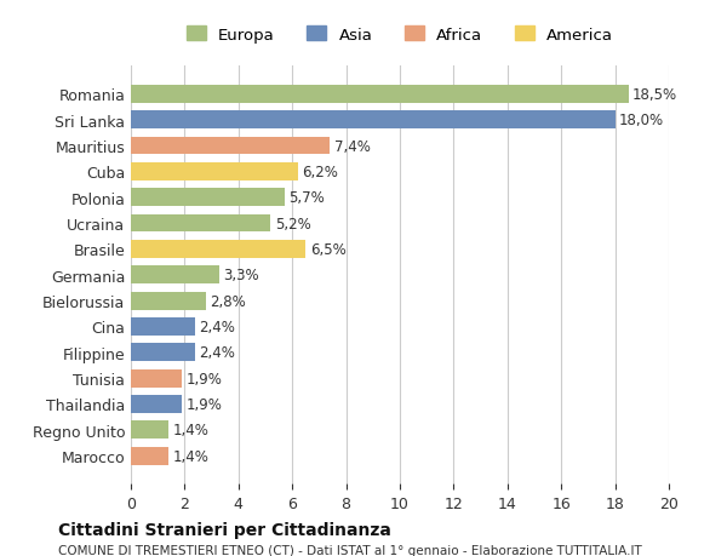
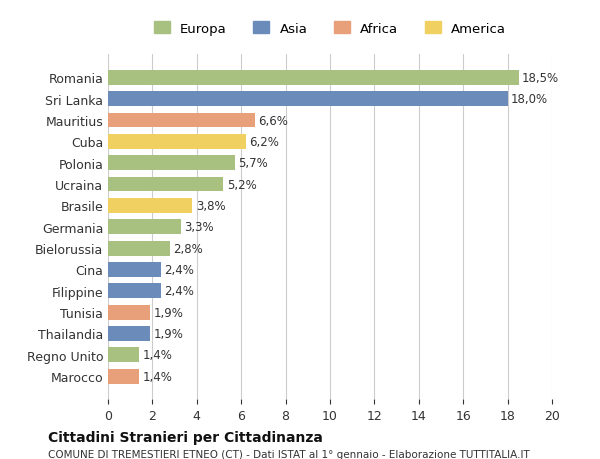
Mauritius: 7,4% -> 6,6%
Brasile: 6,5% -> 3,8%
